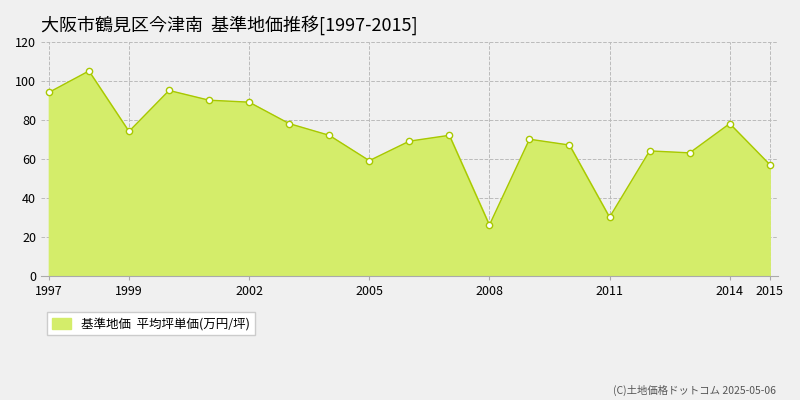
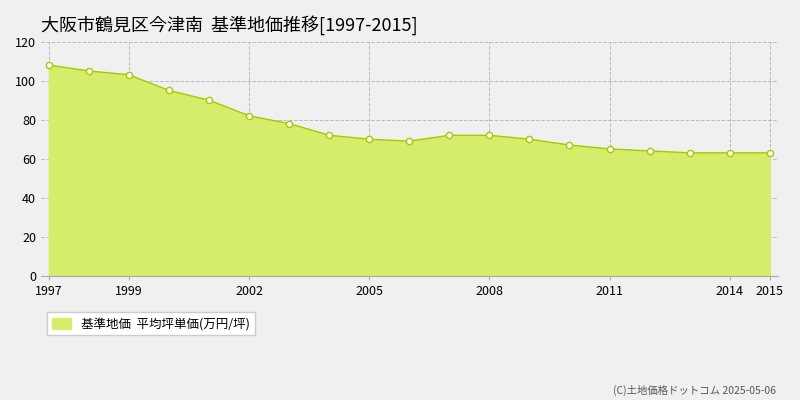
1997: 94 -> 108
1999: 74 -> 103
2002: 89 -> 82
2005: 59 -> 70
2008: 26 -> 72
2011: 30 -> 65
2014: 78 -> 63
2015: 57 -> 63
